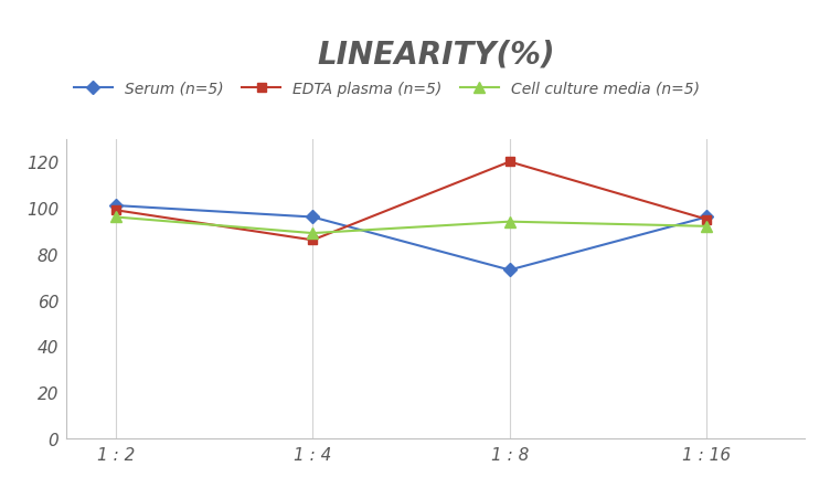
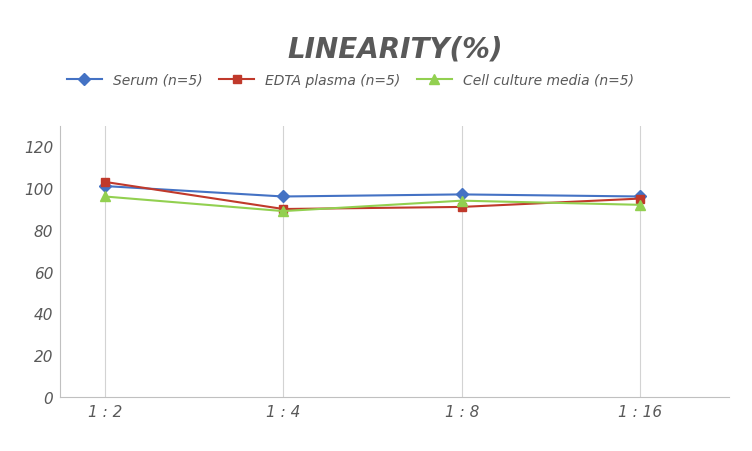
EDTA plasma (n=5)/1 : 2: 99 -> 103
EDTA plasma (n=5)/1 : 4: 86 -> 90
Serum (n=5)/1 : 8: 73 -> 97
EDTA plasma (n=5)/1 : 8: 120 -> 91
